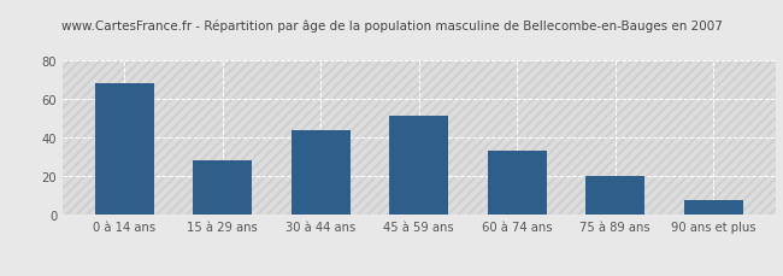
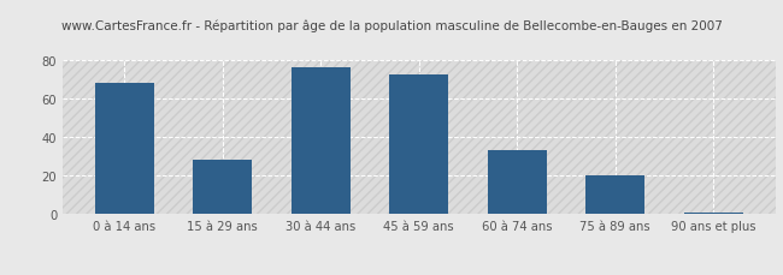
30 à 44 ans: 44 -> 76
45 à 59 ans: 51 -> 72
90 ans et plus: 8 -> 1
